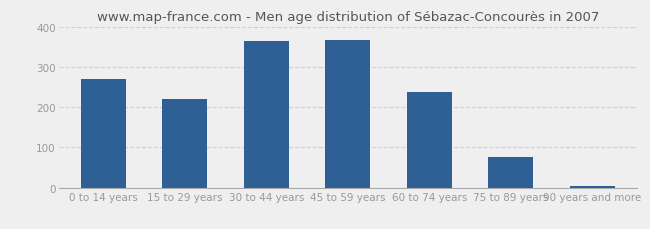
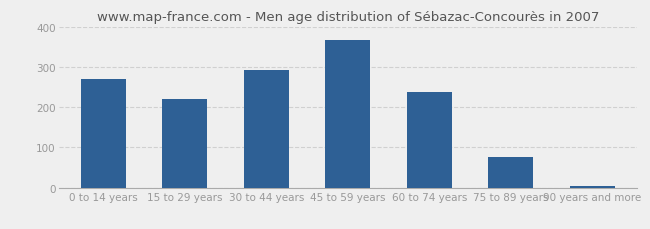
30 to 44 years: 365 -> 293
